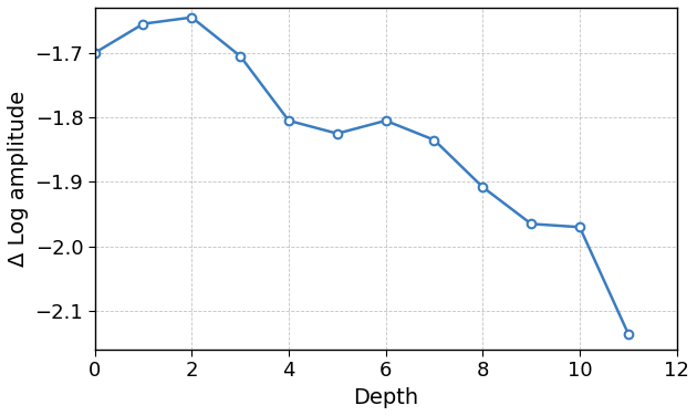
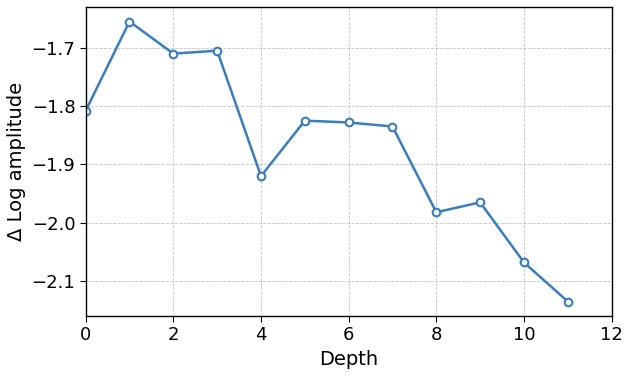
0: -1.700 -> -1.808
2: -1.645 -> -1.710
4: -1.805 -> -1.920
6: -1.805 -> -1.828
8: -1.908 -> -1.982
10: -1.970 -> -2.068
